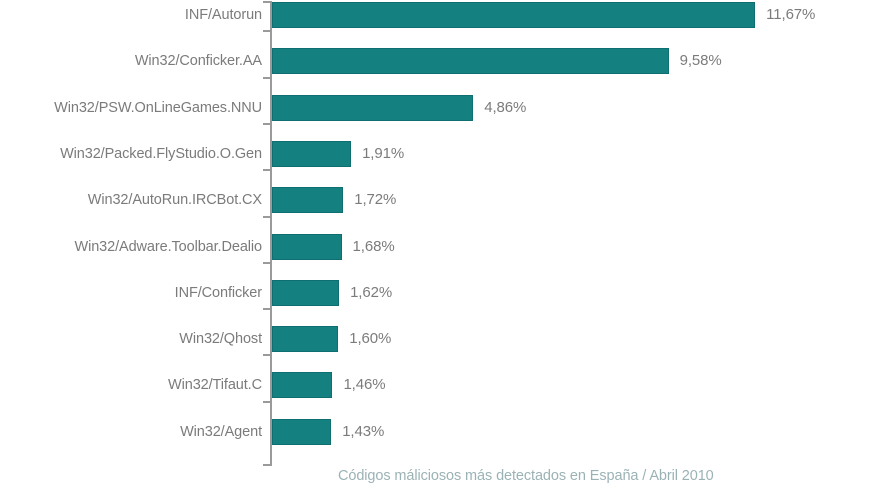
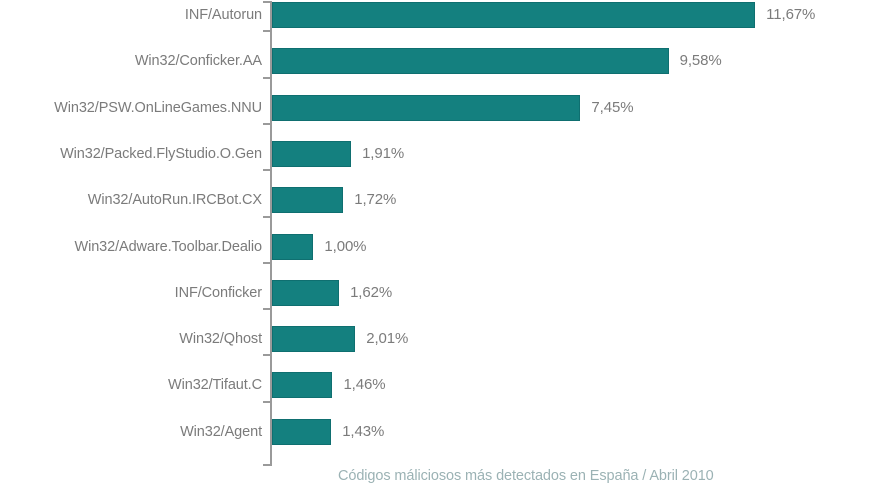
Win32/PSW.OnLineGames.NNU: 4,86% -> 7,45%
Win32/Adware.Toolbar.Dealio: 1,68% -> 1,00%
Win32/Qhost: 1,60% -> 2,01%
